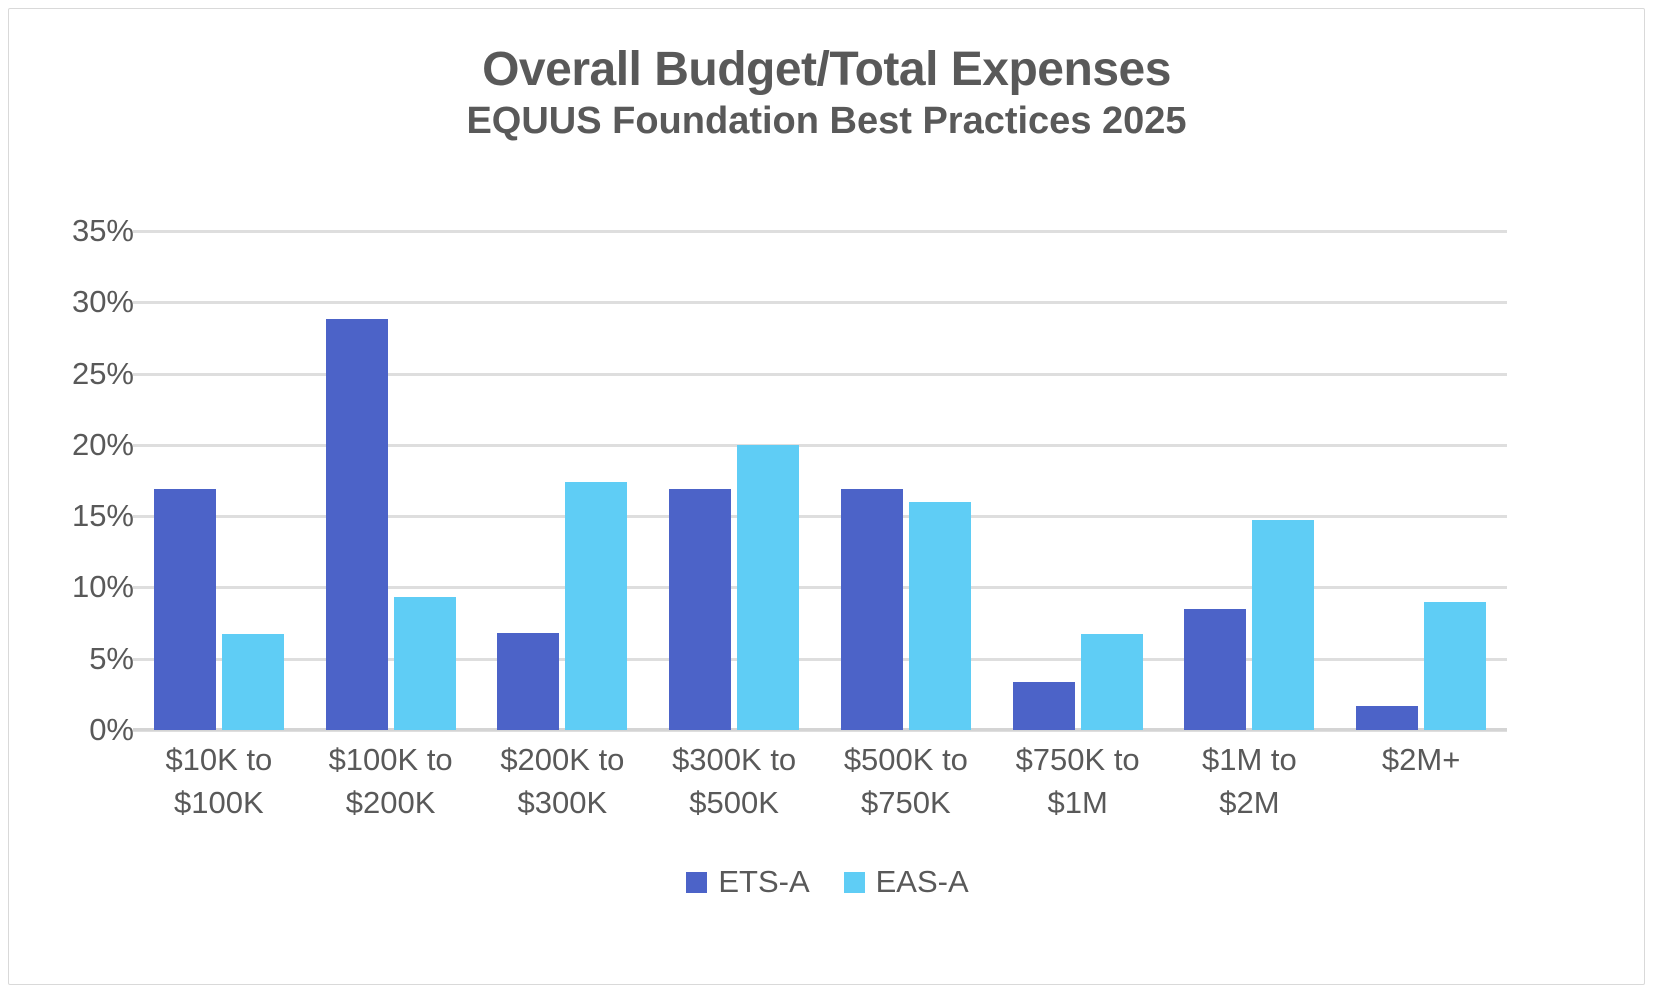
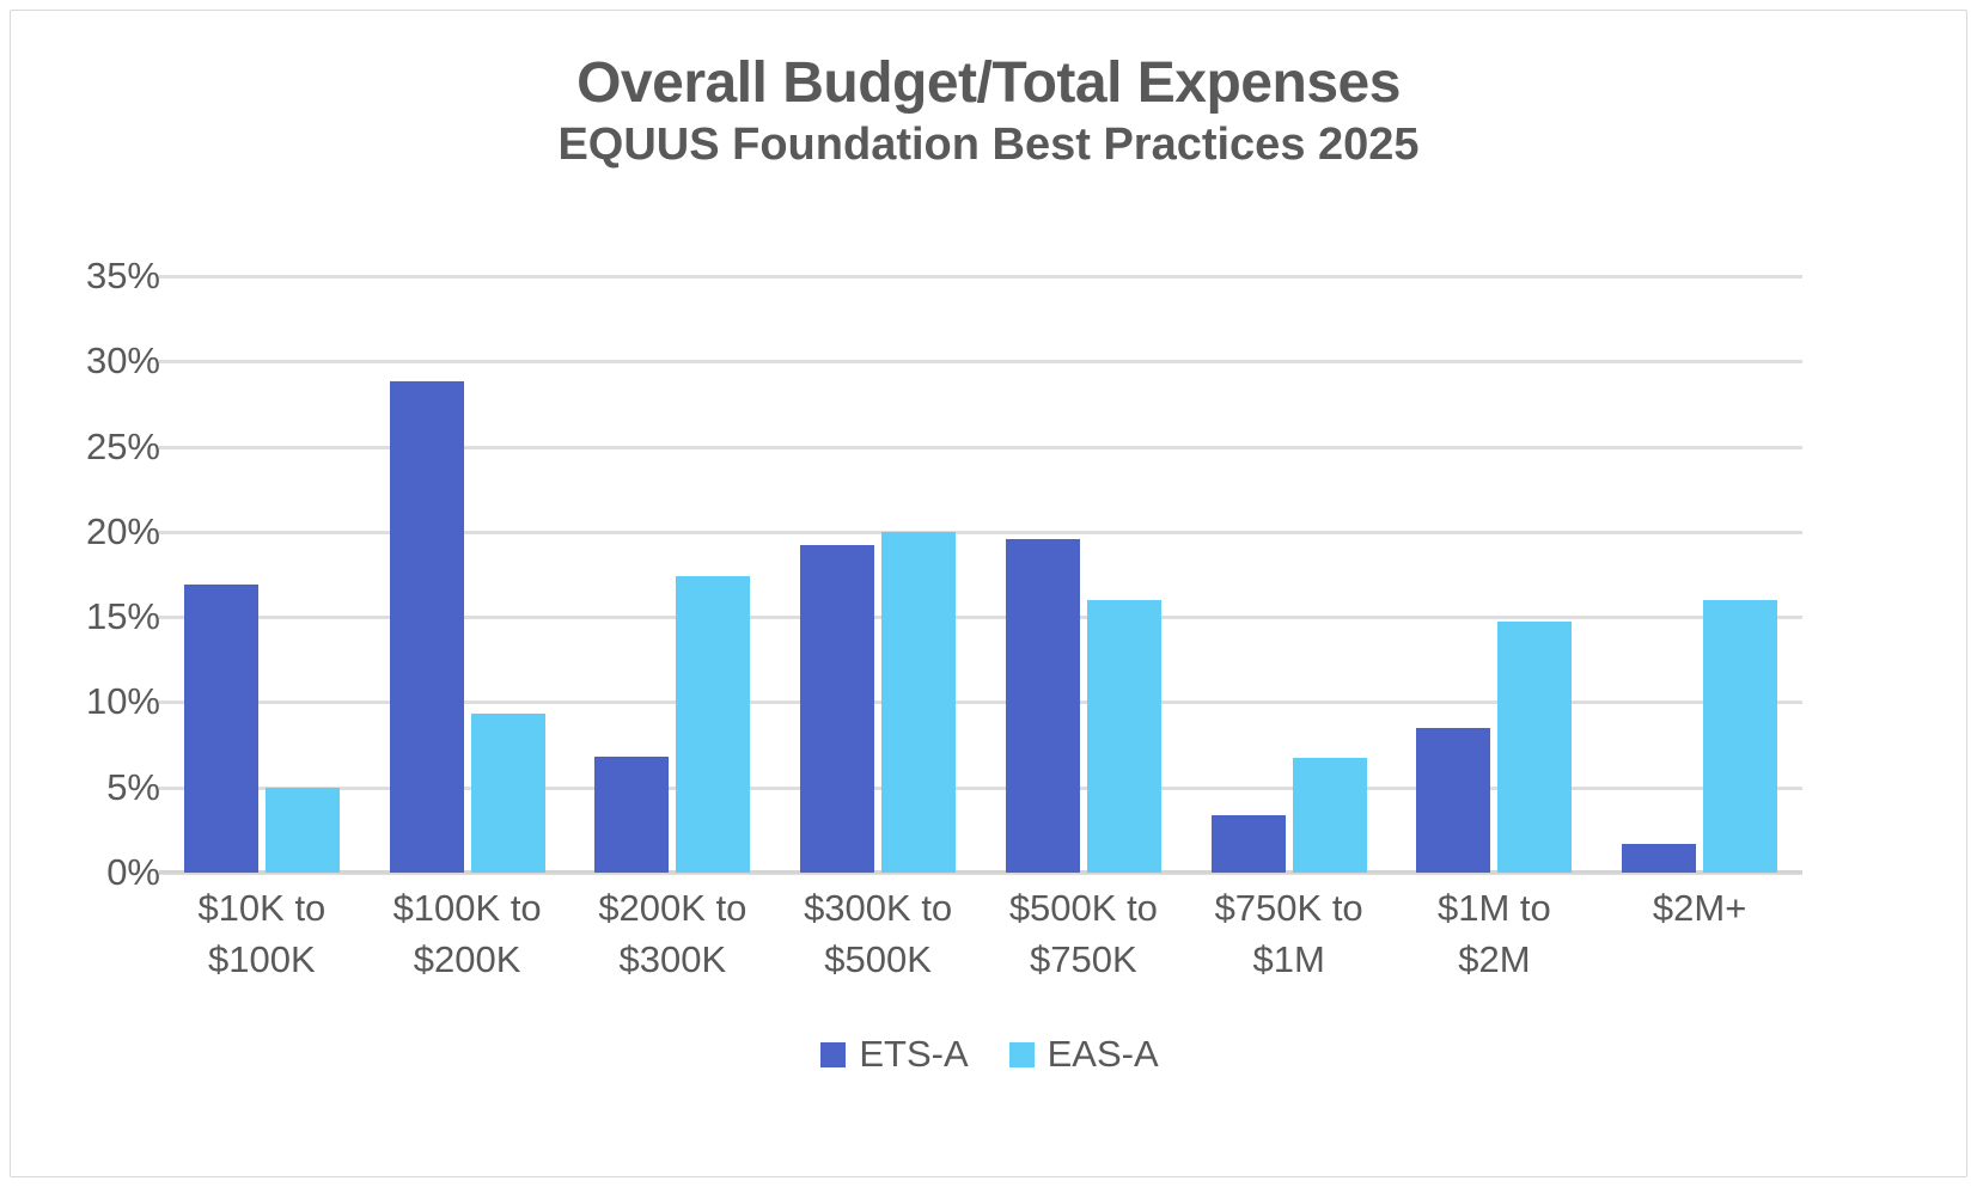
EAS-A/$10K to $100K: 6.7% -> 5.0%
ETS-A/$300K to $500K: 16.9% -> 19.2%
ETS-A/$500K to $750K: 16.9% -> 19.6%
EAS-A/$2M+: 9.0% -> 16.0%
